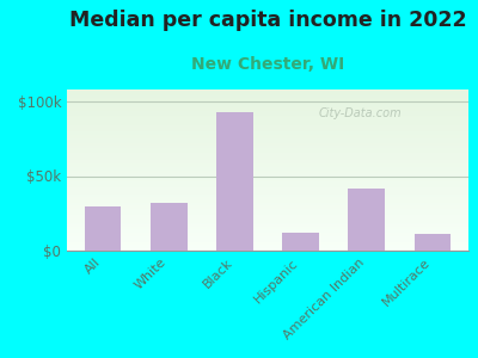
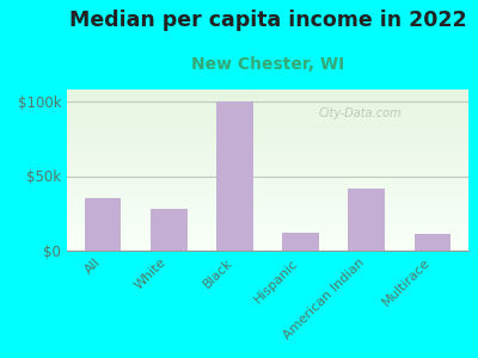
All: $30k -> $35k
White: $32k -> $28k
Black: $93k -> $100k
